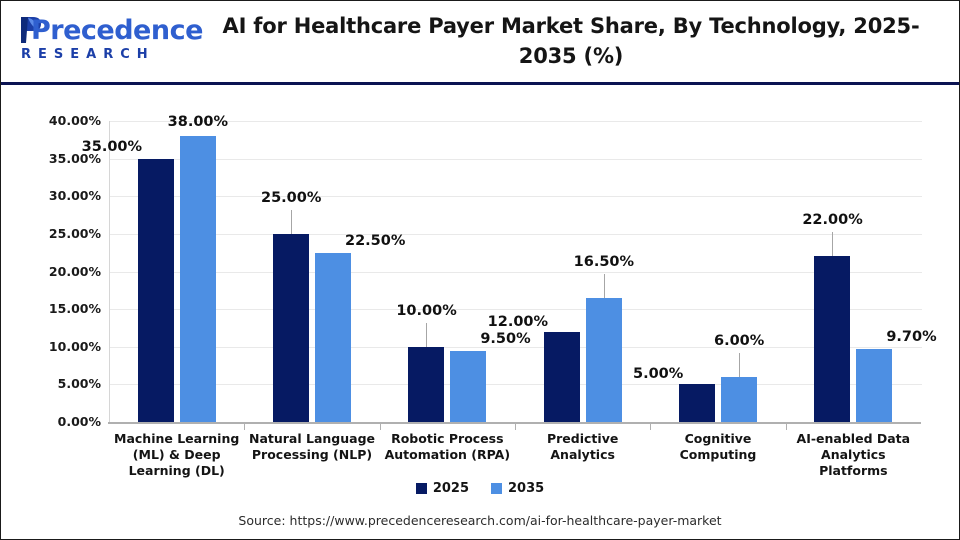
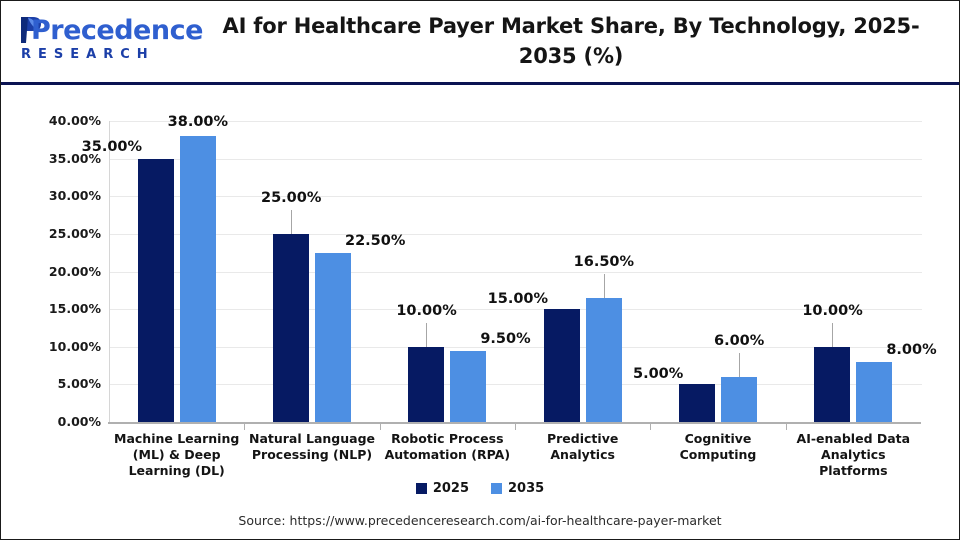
2025/Predictive Analytics: 12.00% -> 15.00%
2025/AI-enabled Data Analytics Platforms: 22.00% -> 10.00%
2035/AI-enabled Data Analytics Platforms: 9.70% -> 8.00%
